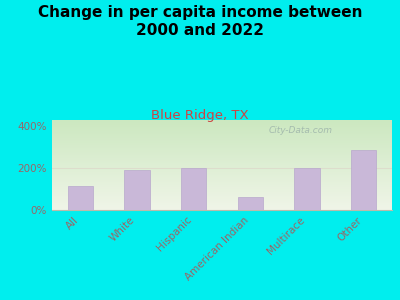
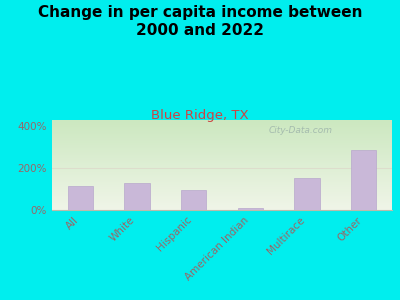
White: 190% -> 130%
Hispanic: 200% -> 95%
American Indian: 60% -> 8%
Multirace: 200% -> 155%
